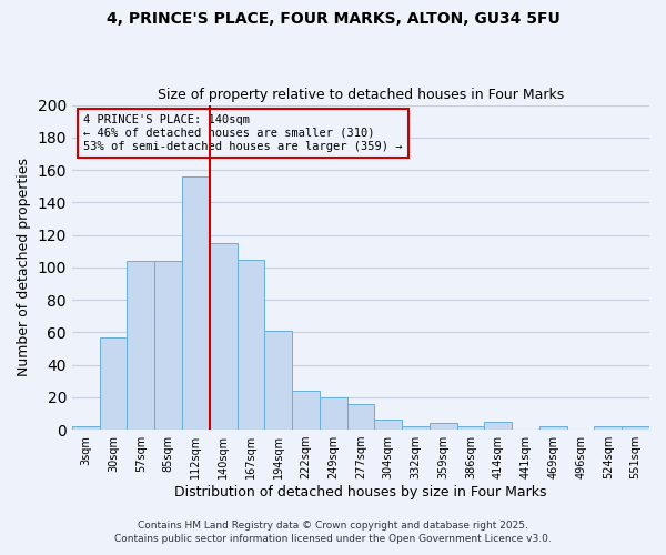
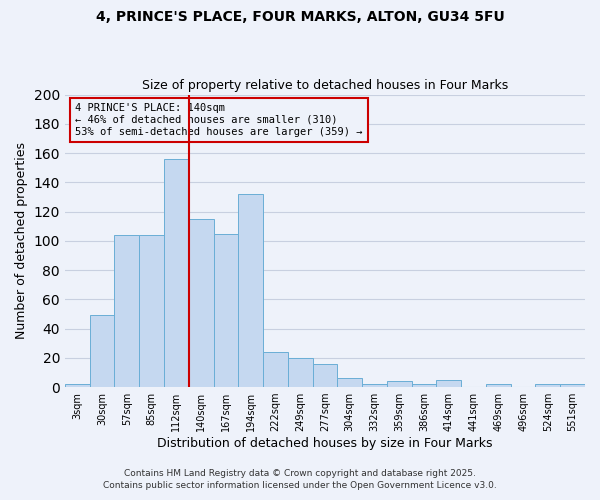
30sqm: 57 -> 49
194sqm: 61 -> 132
